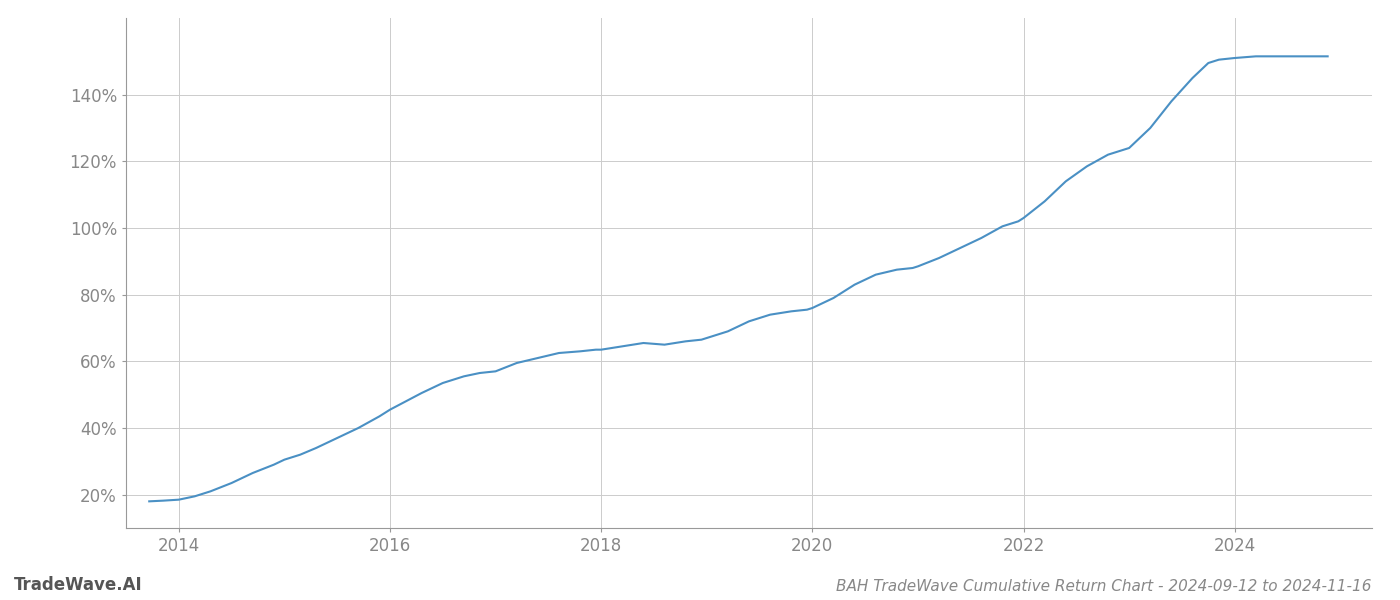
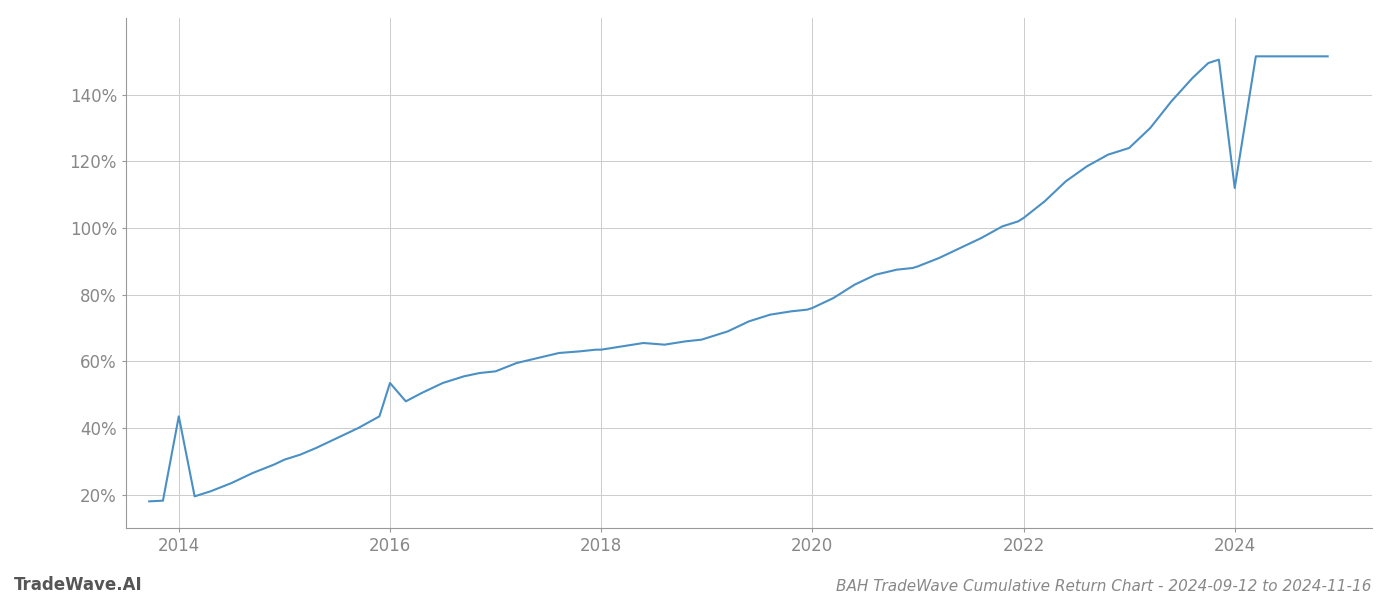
2014: 18.5% -> 43.5%
2016: 45.5% -> 53.5%
2024: 151.0% -> 112.0%
